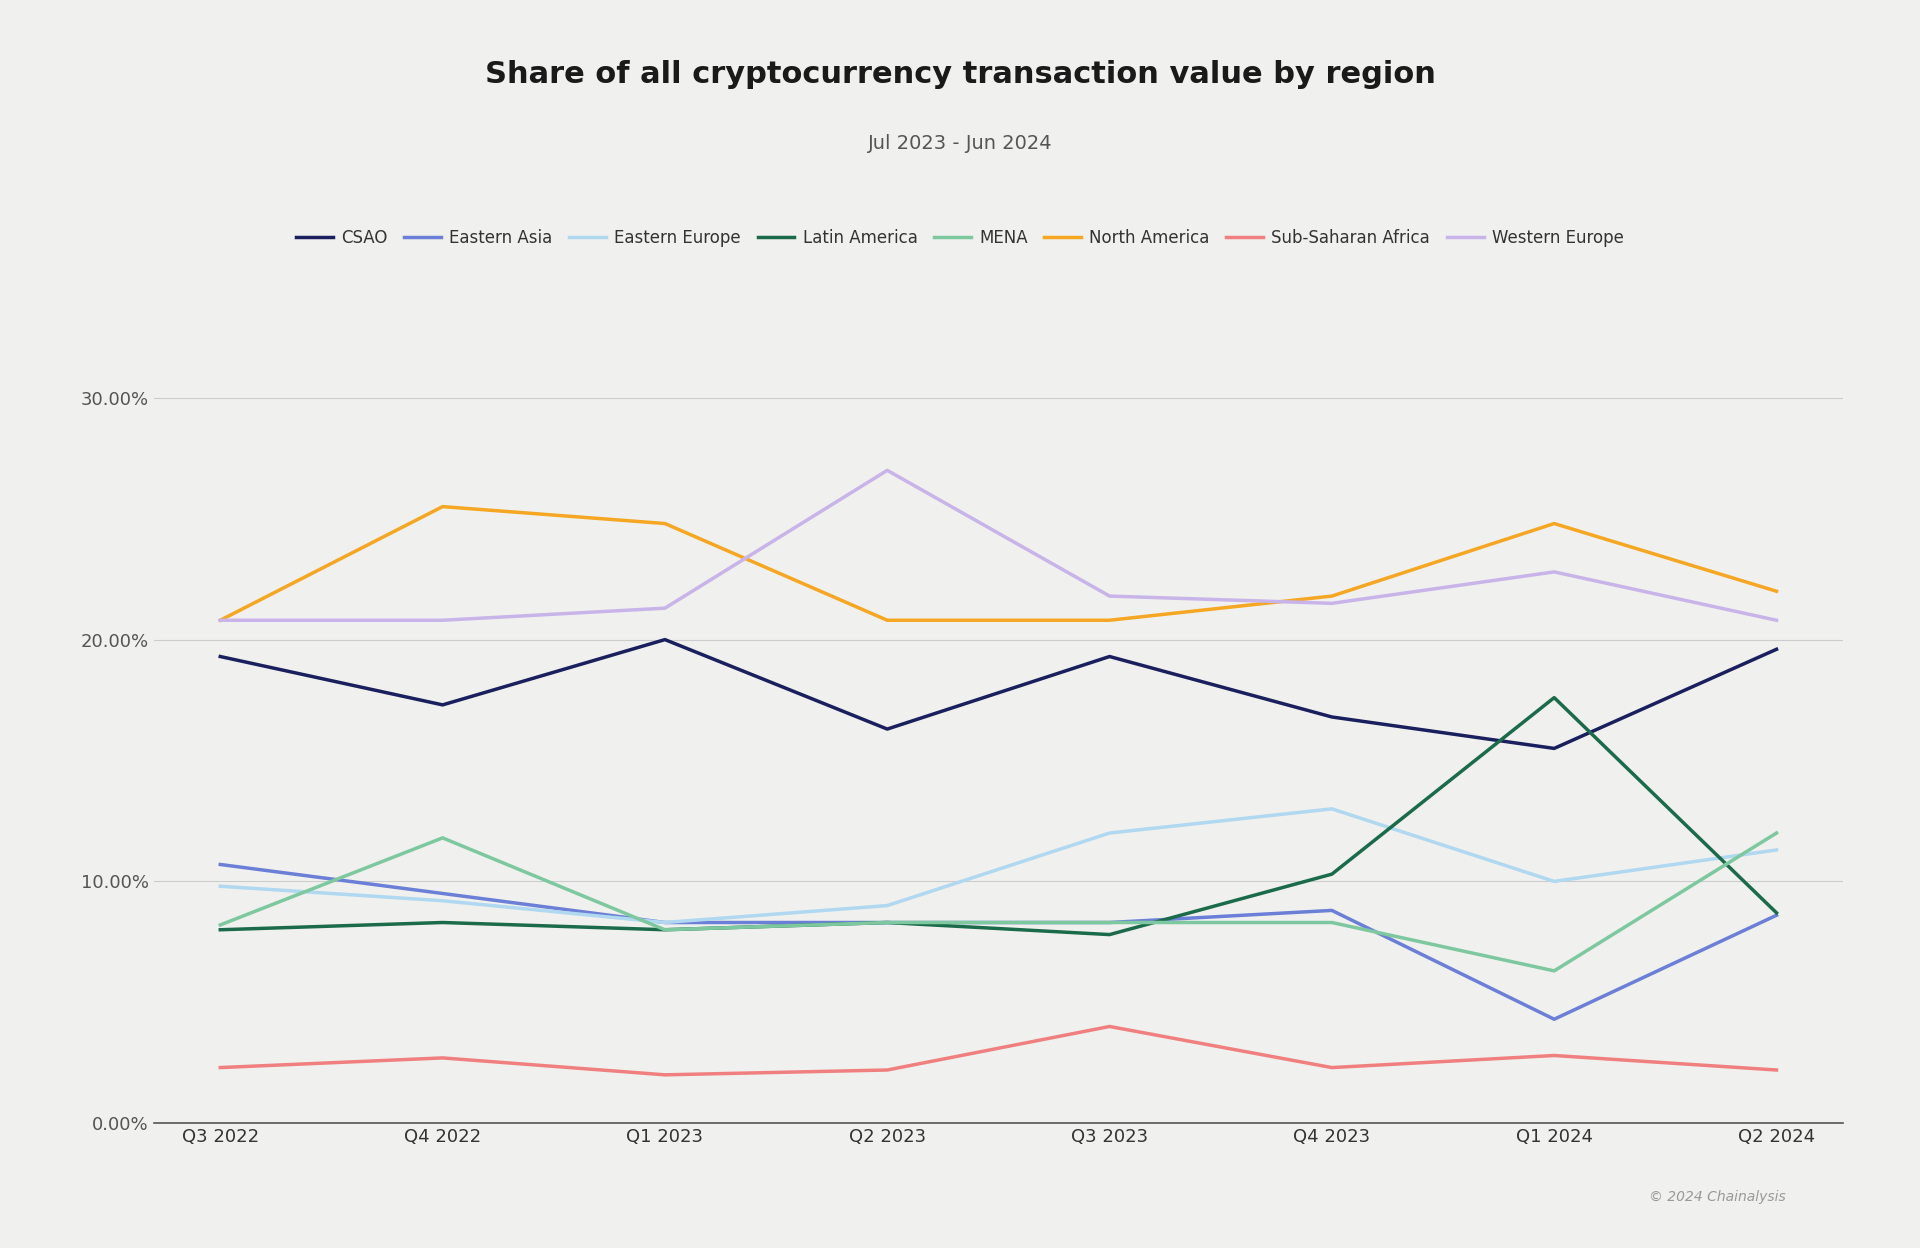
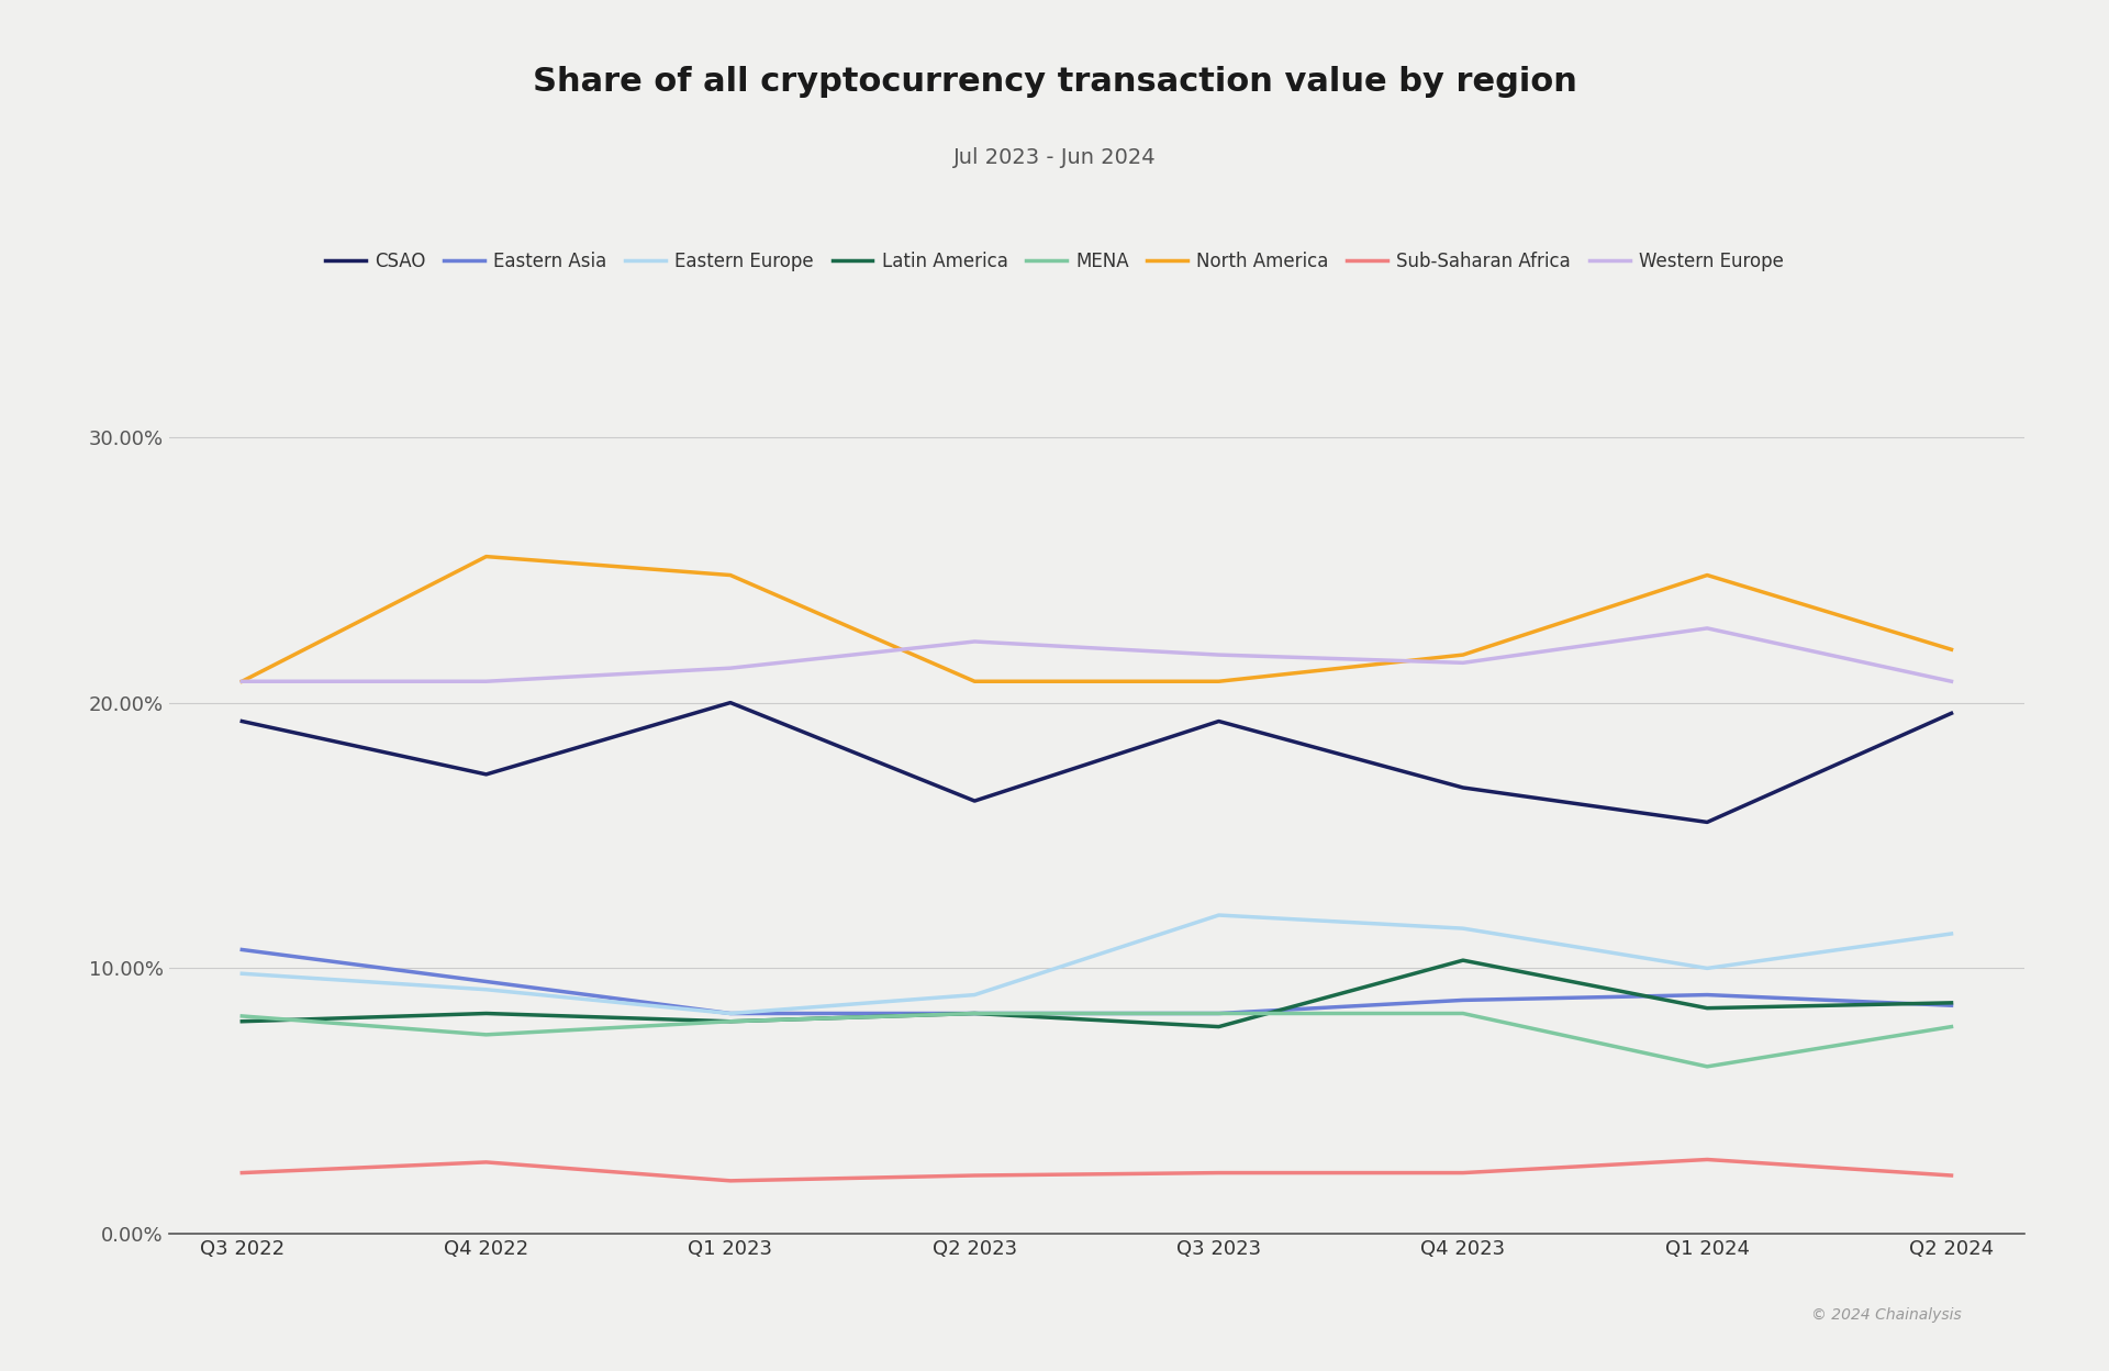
MENA/Q4 2022: 11.8% -> 7.5%
Western Europe/Q2 2023: 27.0% -> 22.3%
Sub-Saharan Africa/Q3 2023: 4.0% -> 2.3%
Eastern Europe/Q4 2023: 13.0% -> 11.5%
Eastern Asia/Q1 2024: 4.3% -> 9.0%
Latin America/Q1 2024: 17.6% -> 8.5%
MENA/Q2 2024: 12.0% -> 7.8%
